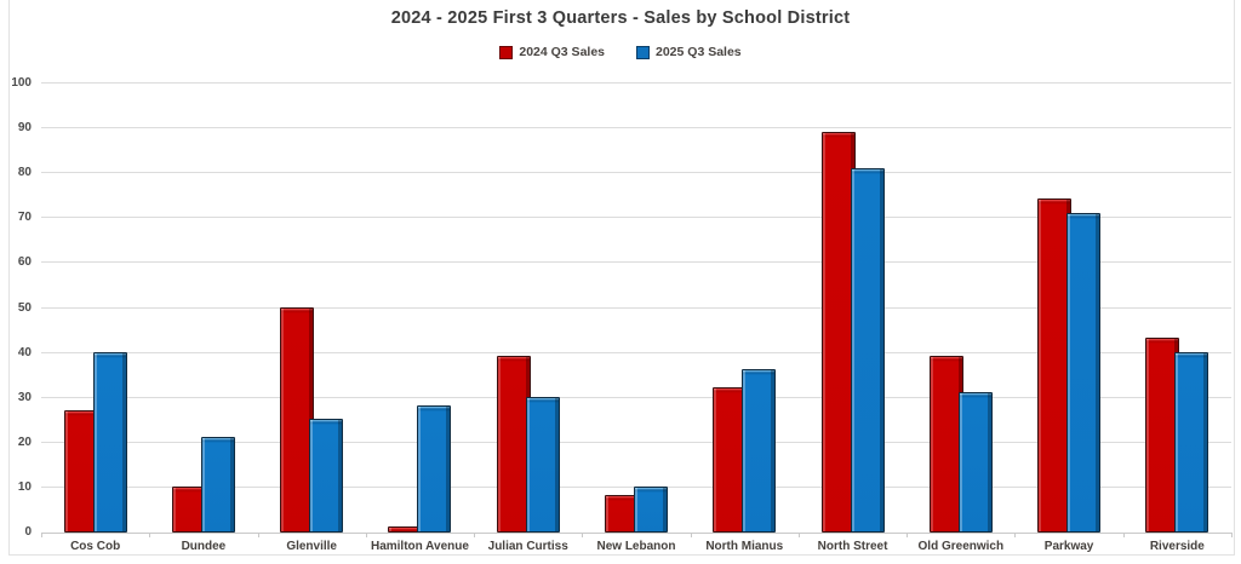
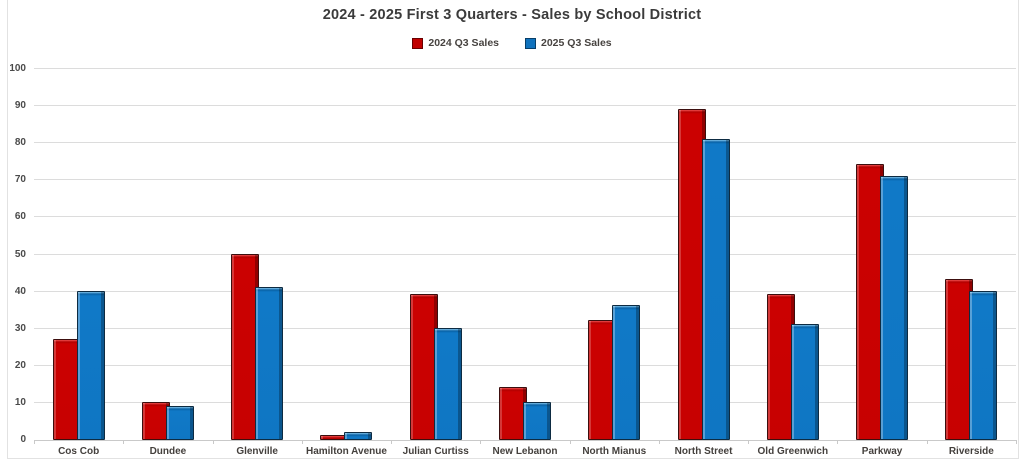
2025 Q3 Sales/Dundee: 21 -> 9
2025 Q3 Sales/Glenville: 25 -> 41
2025 Q3 Sales/Hamilton Avenue: 28 -> 2
2024 Q3 Sales/New Lebanon: 8 -> 14
